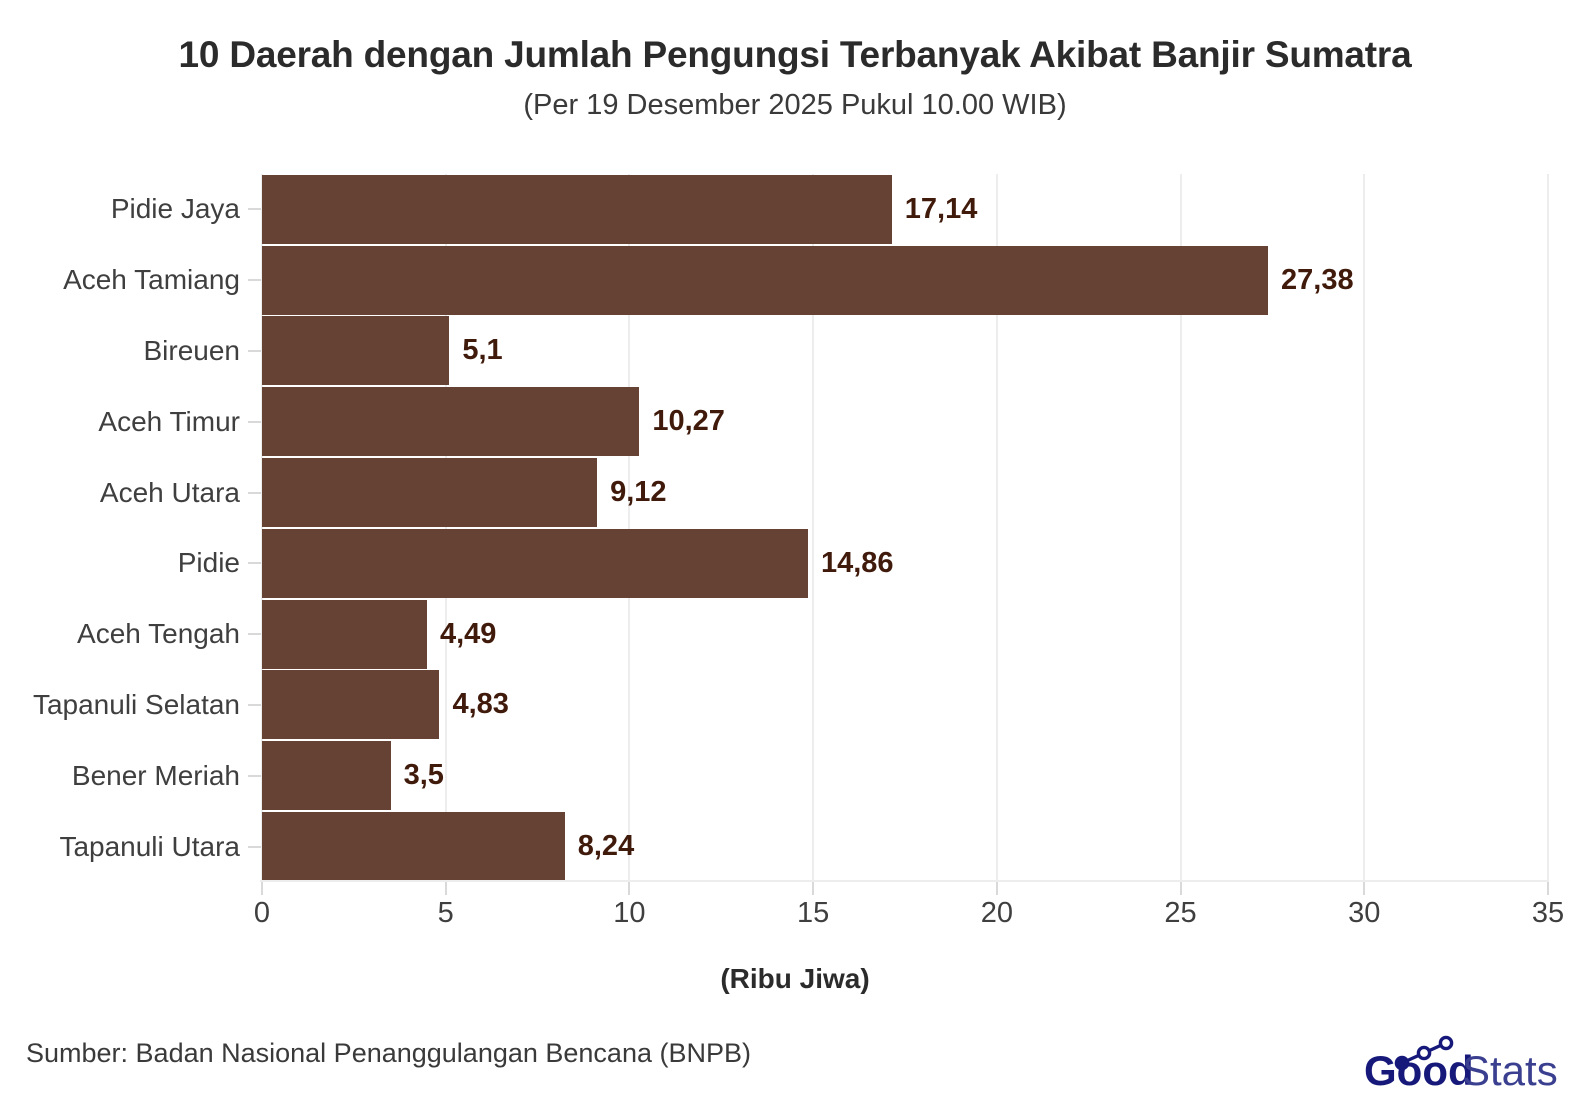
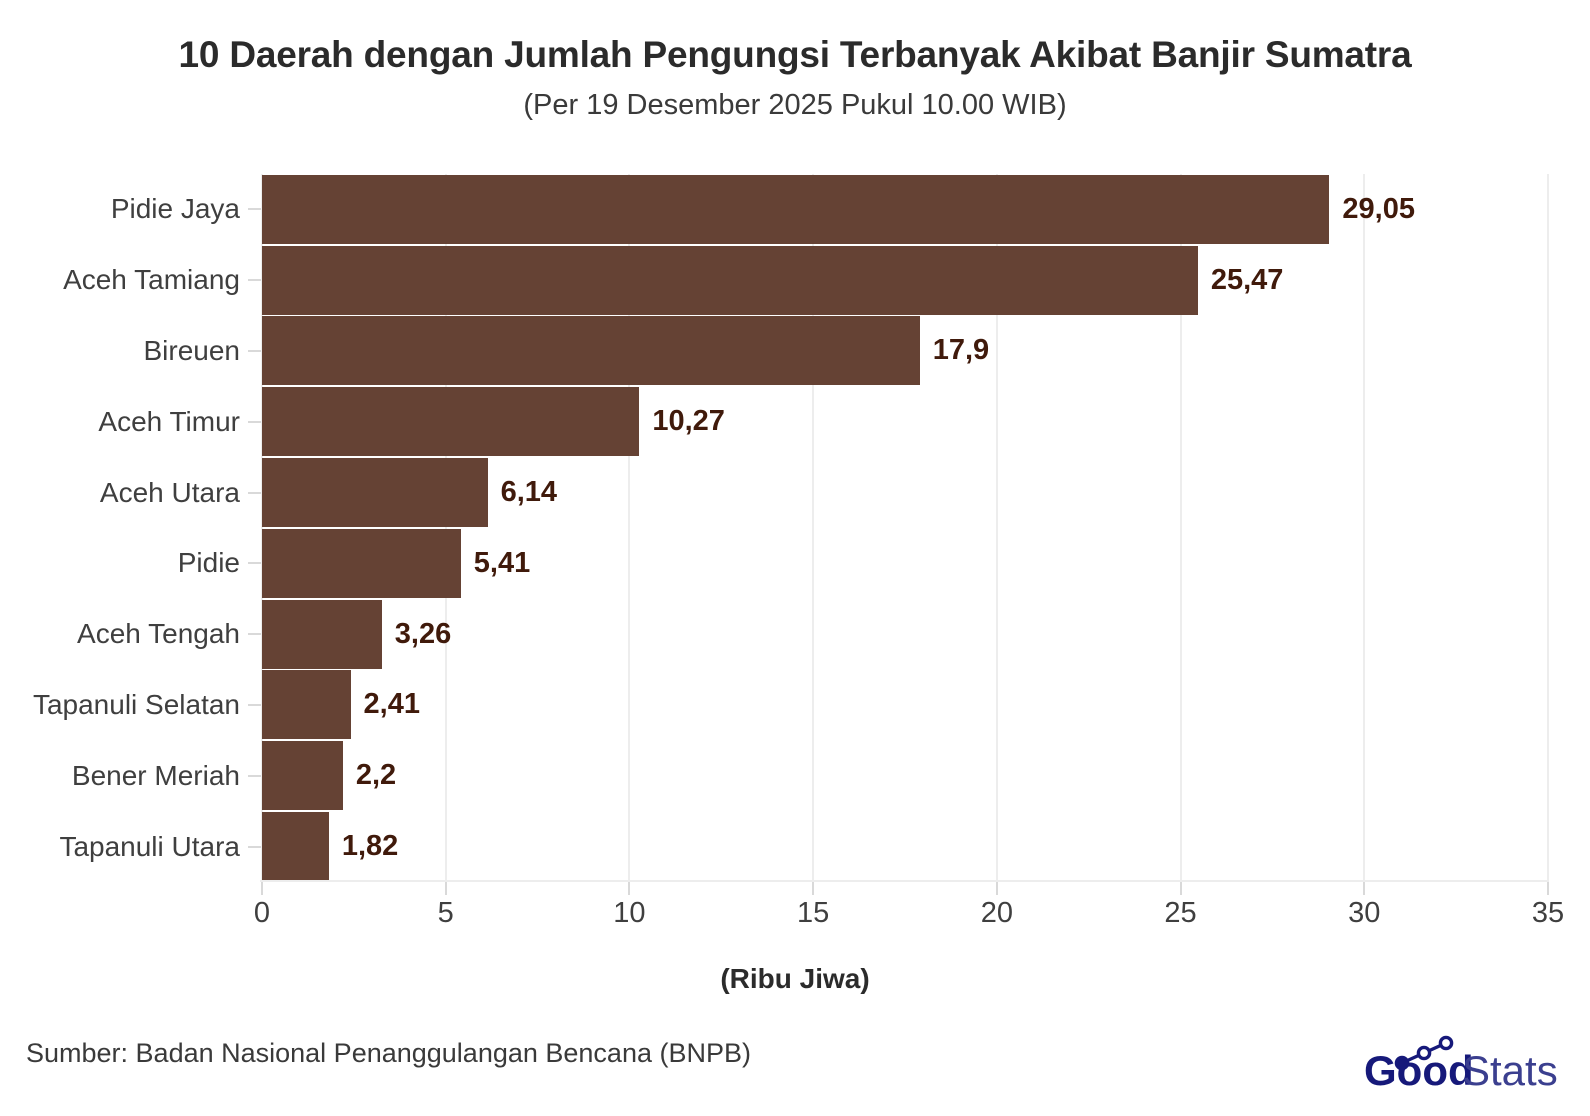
Pidie Jaya: 17,14 -> 29,05
Aceh Tamiang: 27,38 -> 25,47
Bireuen: 5,1 -> 17,9
Aceh Utara: 9,12 -> 6,14
Pidie: 14,86 -> 5,41
Aceh Tengah: 4,49 -> 3,26
Tapanuli Selatan: 4,83 -> 2,41
Bener Meriah: 3,5 -> 2,2
Tapanuli Utara: 8,24 -> 1,82
